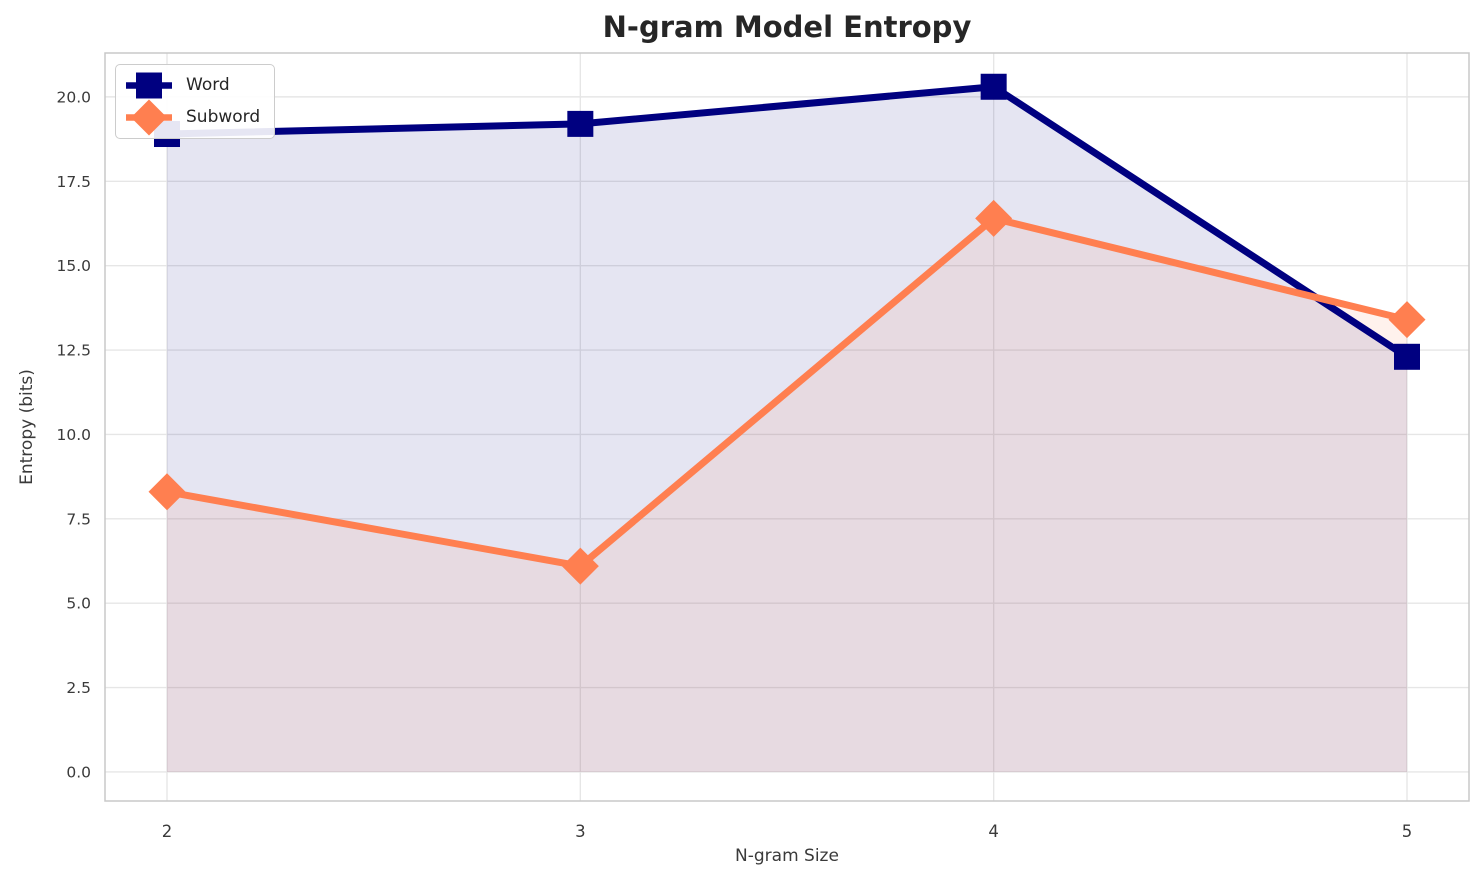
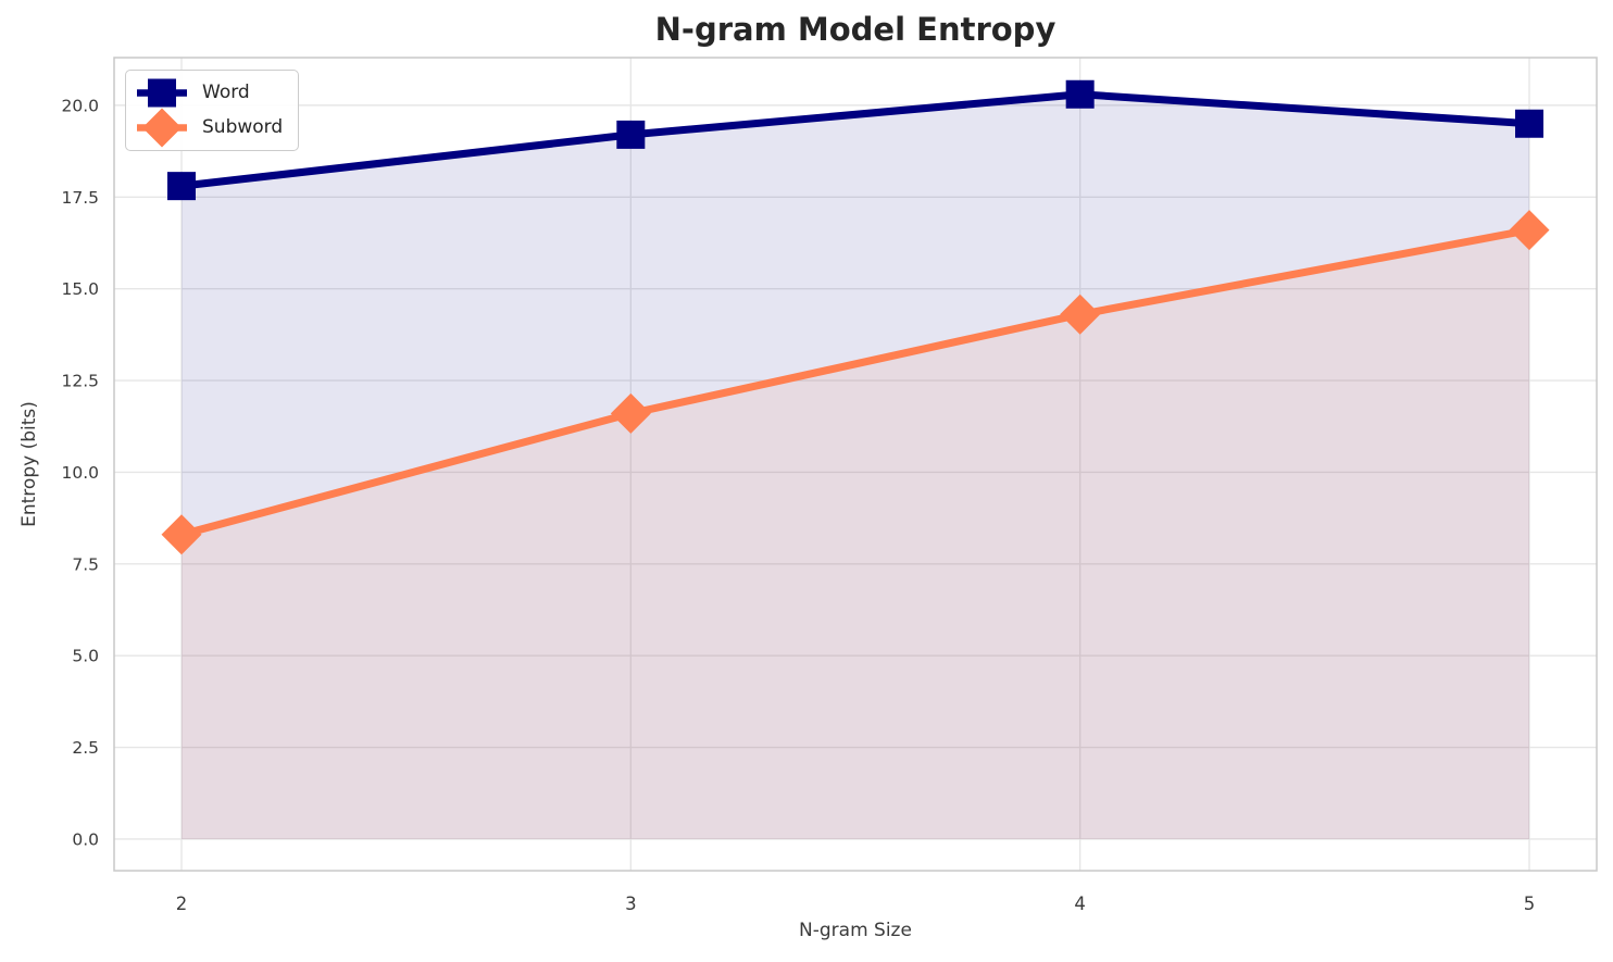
Word/2: 18.9 -> 17.8
Subword/3: 6.1 -> 11.6
Subword/4: 16.4 -> 14.3
Word/5: 12.3 -> 19.5
Subword/5: 13.4 -> 16.6
